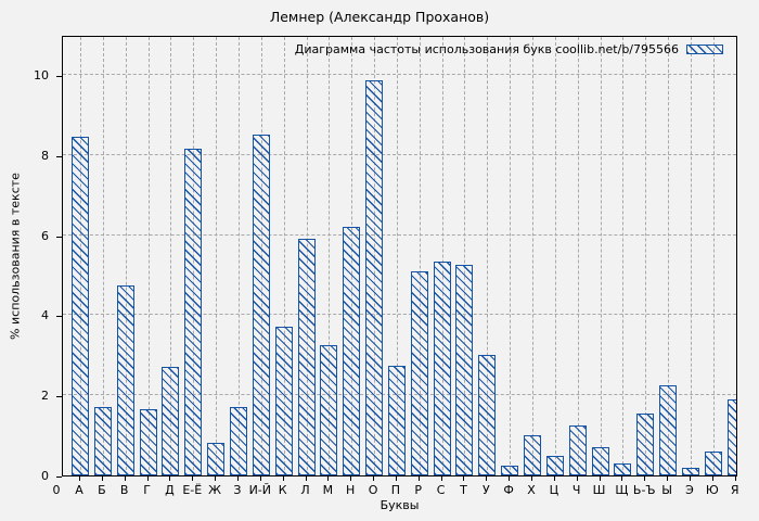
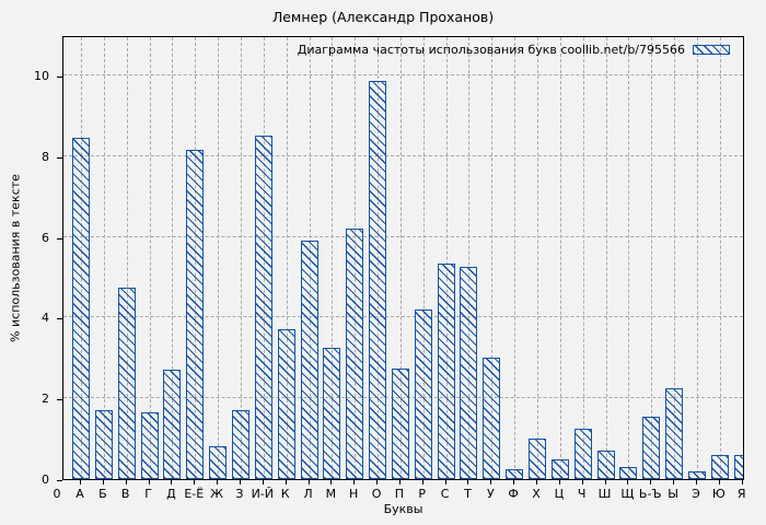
Р: 5.1 -> 4.2
Я: 1.9 -> 0.6
